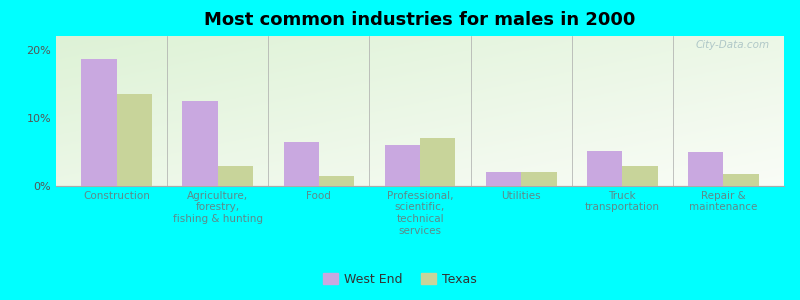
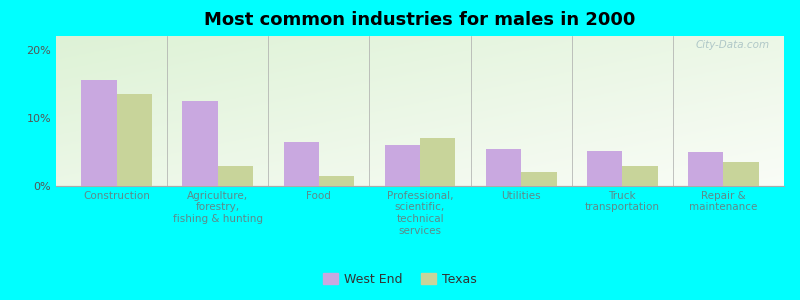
West End/Construction: 18.6% -> 15.5%
West End/Utilities: 2.0% -> 5.5%
Texas/Repair & maintenance: 1.8% -> 3.5%
